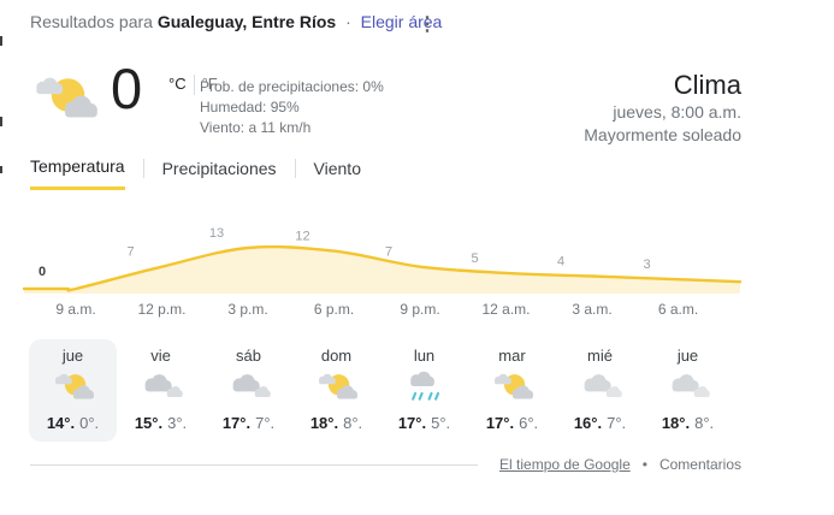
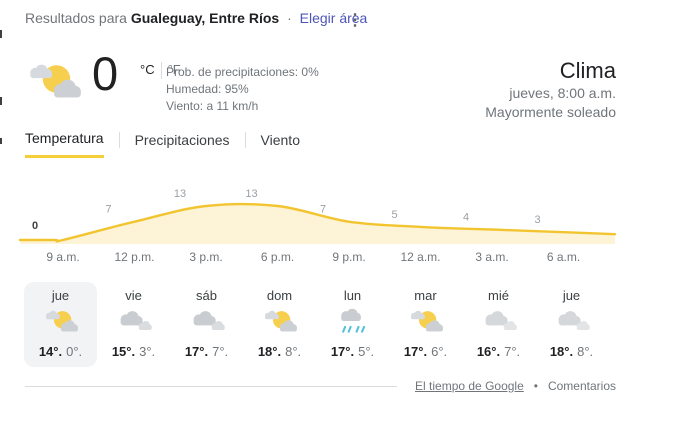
6 p.m.: 12 -> 13
